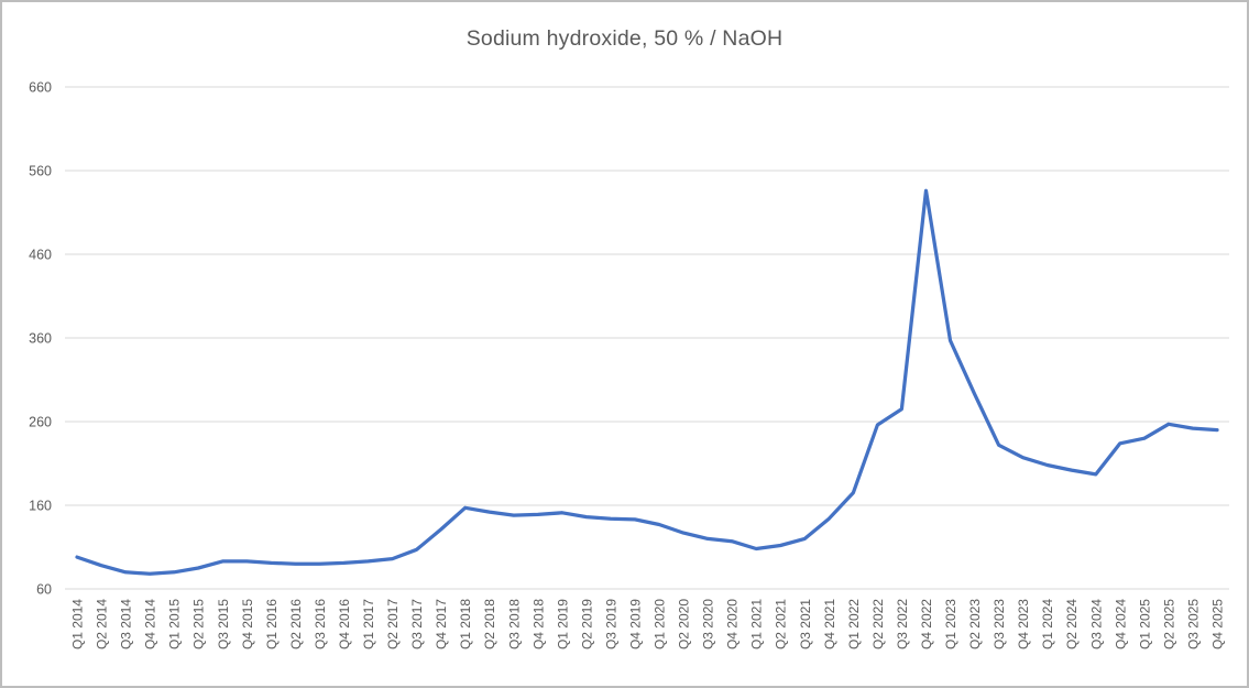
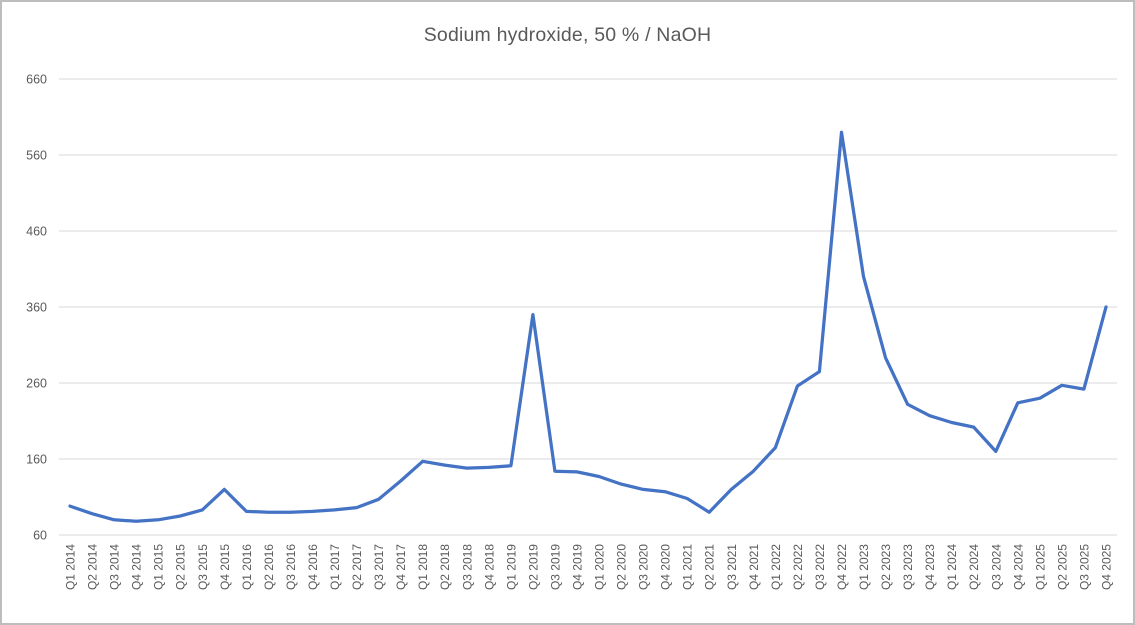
Q4 2015: 90 -> 120
Q2 2019: 150 -> 350
Q2 2021: 110 -> 90
Q4 2022: 540 -> 590
Q1 2023: 360 -> 400
Q3 2024: 200 -> 170
Q4 2025: 250 -> 360
